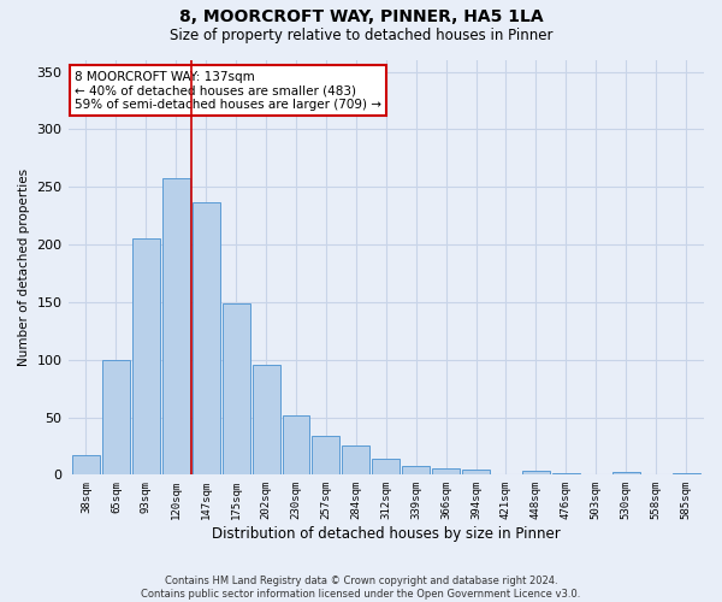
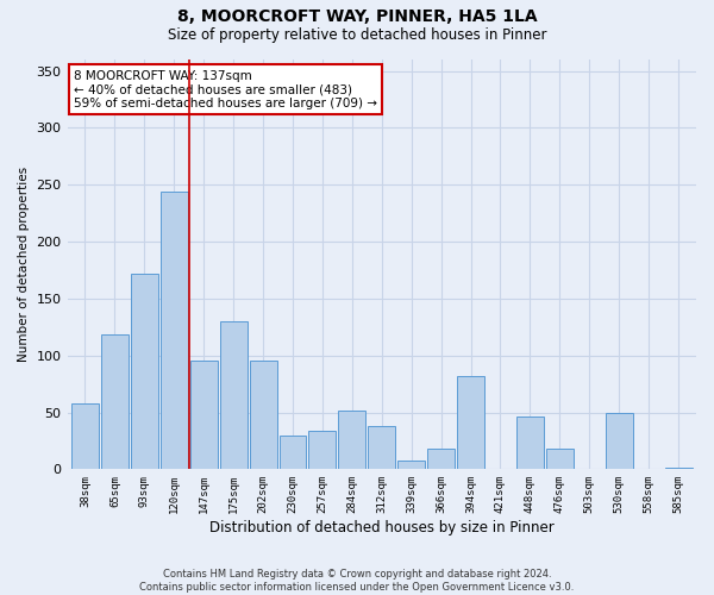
38sqm: 17 -> 58
65sqm: 100 -> 118
93sqm: 205 -> 172
120sqm: 258 -> 244
147sqm: 237 -> 96
175sqm: 149 -> 130
230sqm: 52 -> 30
284sqm: 25 -> 52
312sqm: 14 -> 38
366sqm: 6 -> 18
394sqm: 5 -> 82
448sqm: 4 -> 46
476sqm: 1 -> 18
530sqm: 2 -> 50
